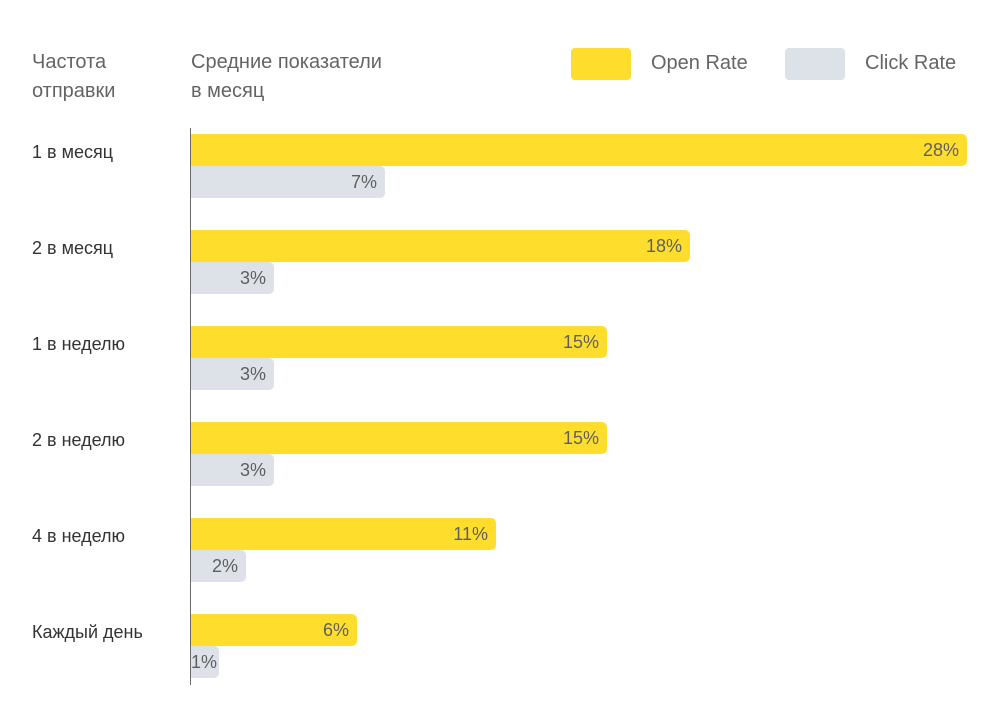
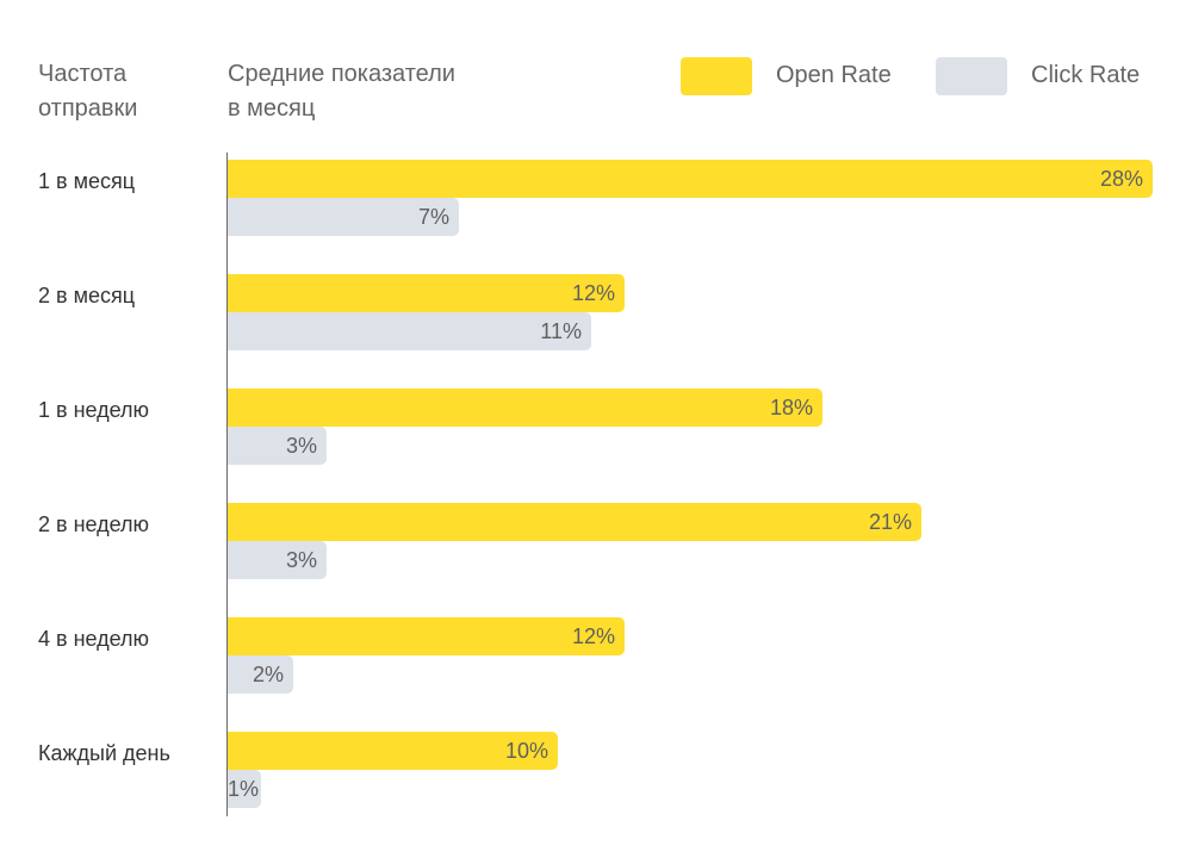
Open Rate/2 в месяц: 18% -> 12%
Click Rate/2 в месяц: 3% -> 11%
Open Rate/1 в неделю: 15% -> 18%
Open Rate/2 в неделю: 15% -> 21%
Open Rate/4 в неделю: 11% -> 12%
Open Rate/Каждый день: 6% -> 10%
